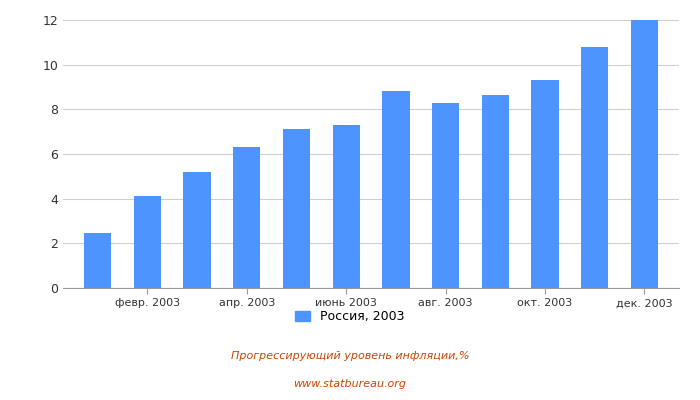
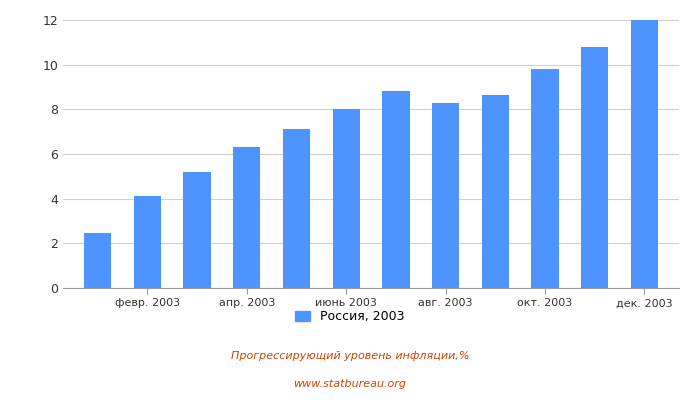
июнь 2003: 7.30 -> 8.00
окт. 2003: 9.30 -> 9.80
